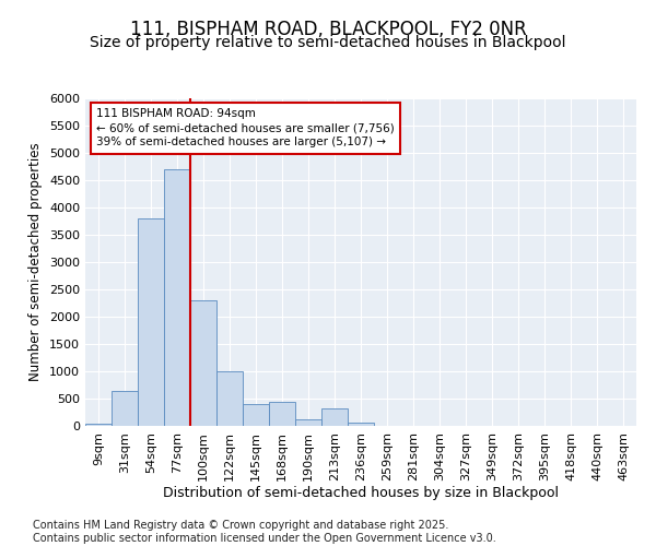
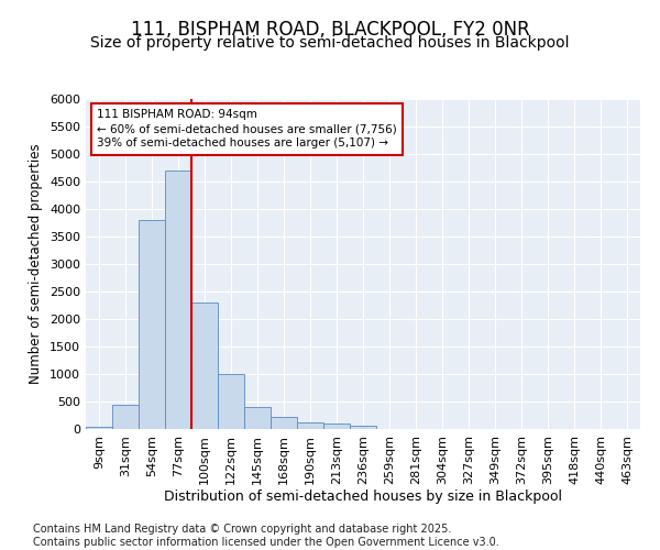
31sqm: 640 -> 450
168sqm: 440 -> 220
213sqm: 320 -> 100
